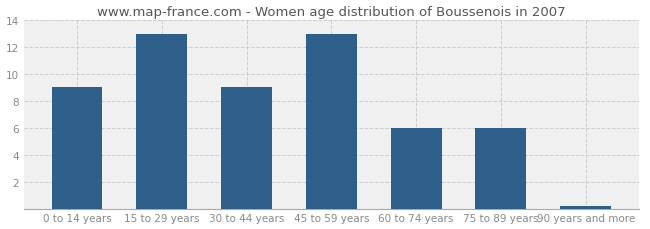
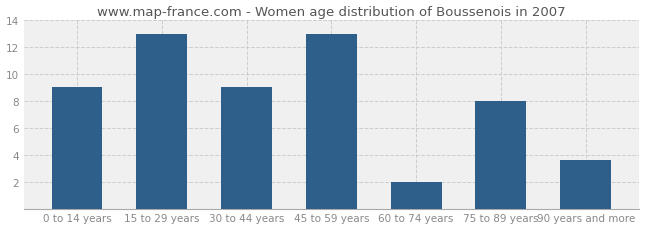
60 to 74 years: 6.0 -> 2.0
75 to 89 years: 6.0 -> 8.0
90 years and more: 0.2 -> 3.6
